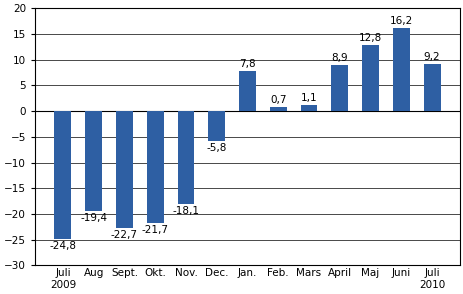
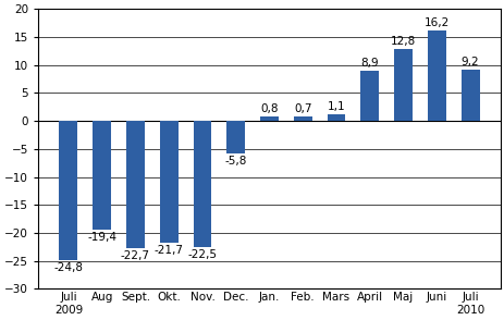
Nov.: -18,1 -> -22,5
Jan.: 7,8 -> 0,8
